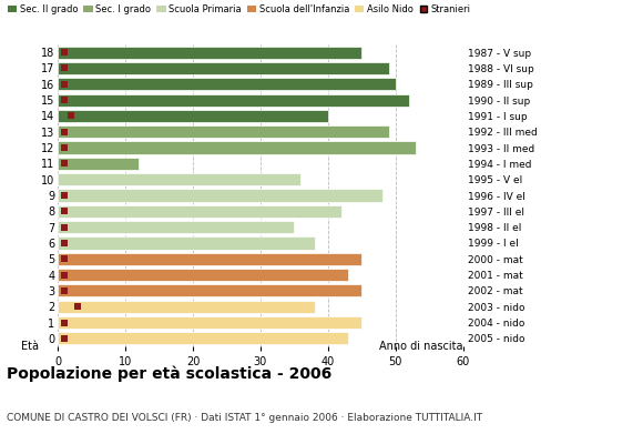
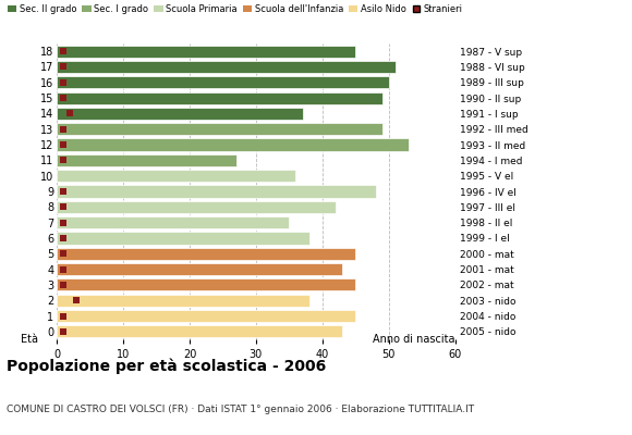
17: 49 -> 51
15: 52 -> 49
14: 40 -> 37
11: 12 -> 27
